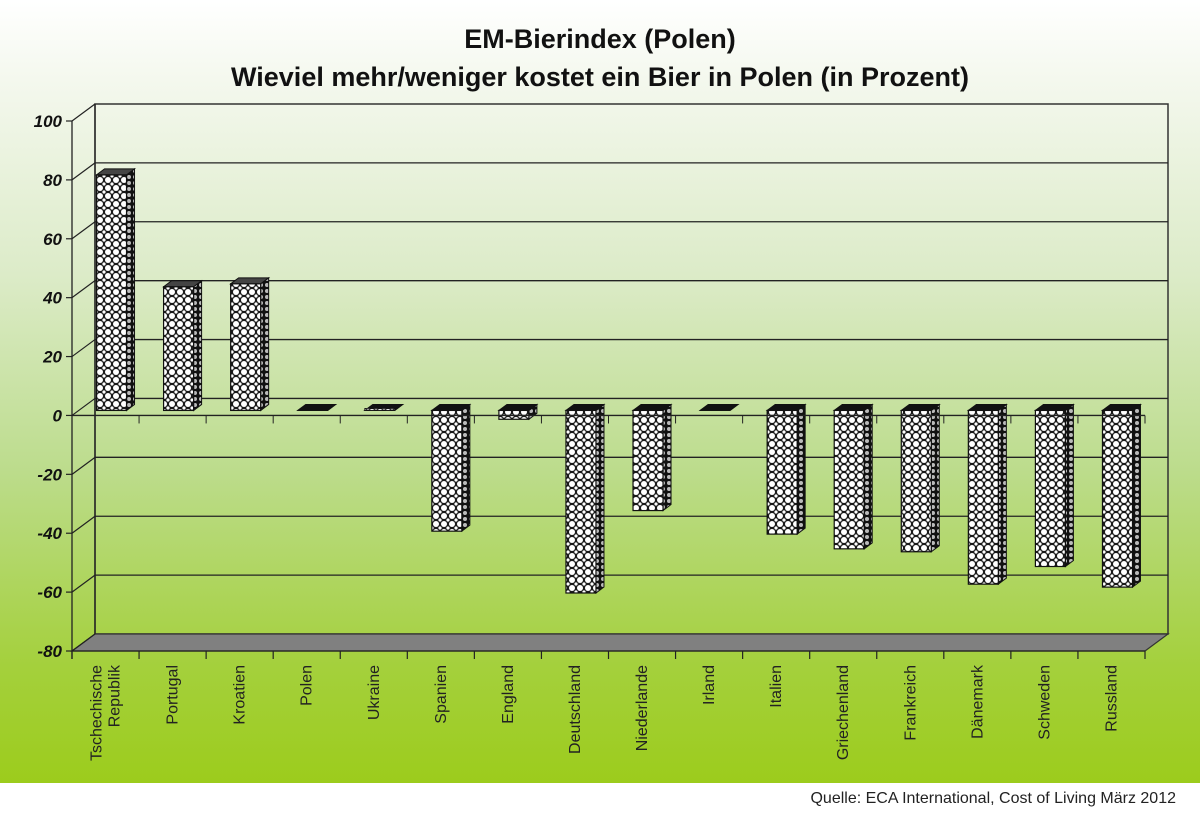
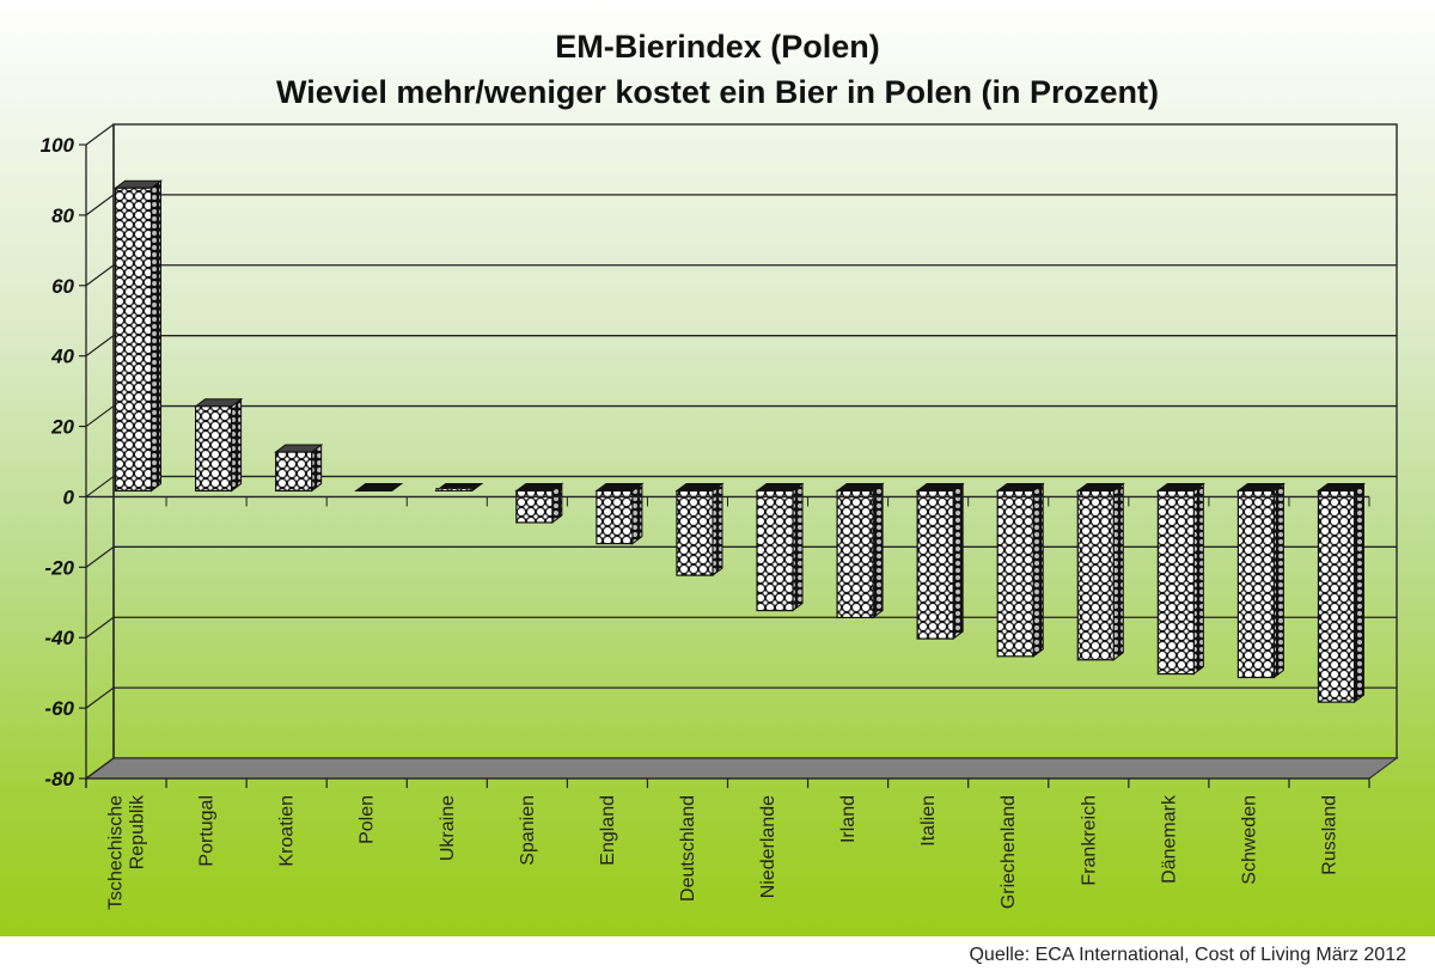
Tschechische Republik: 80 -> 86
Portugal: 42 -> 24
Kroatien: 43 -> 11
Spanien: -41 -> -9
England: -3 -> -15
Deutschland: -62 -> -24
Irland: -1 -> -36
Dänemark: -59 -> -52
